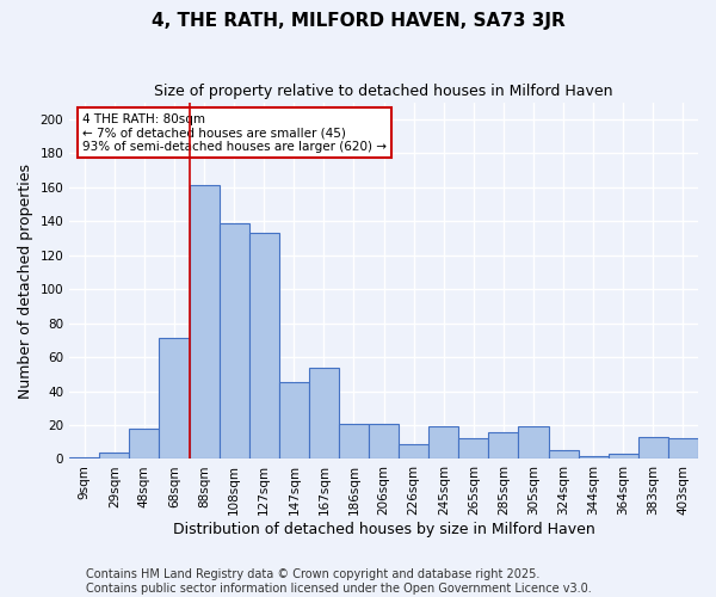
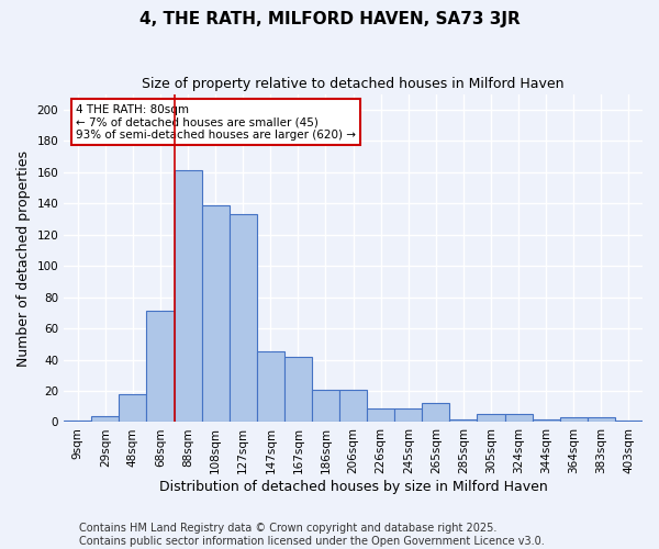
167sqm: 54 -> 42
245sqm: 19 -> 9
285sqm: 16 -> 2
305sqm: 19 -> 5
383sqm: 13 -> 3
403sqm: 12 -> 1
